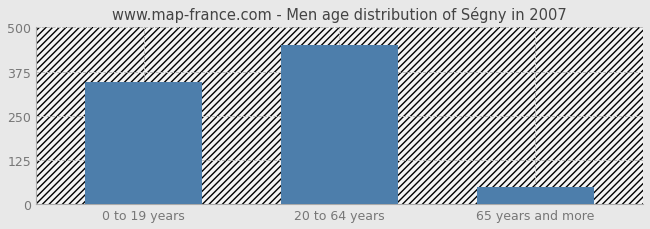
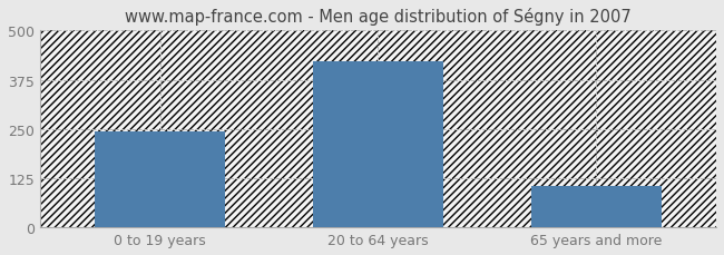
0 to 19 years: 345 -> 245
20 to 64 years: 450 -> 422
65 years and more: 50 -> 105
